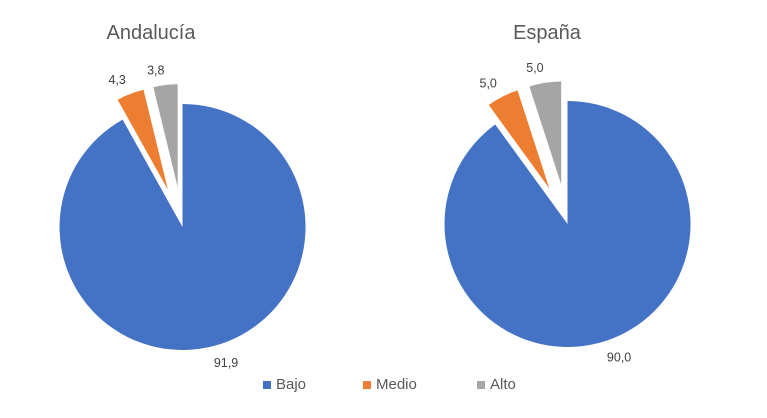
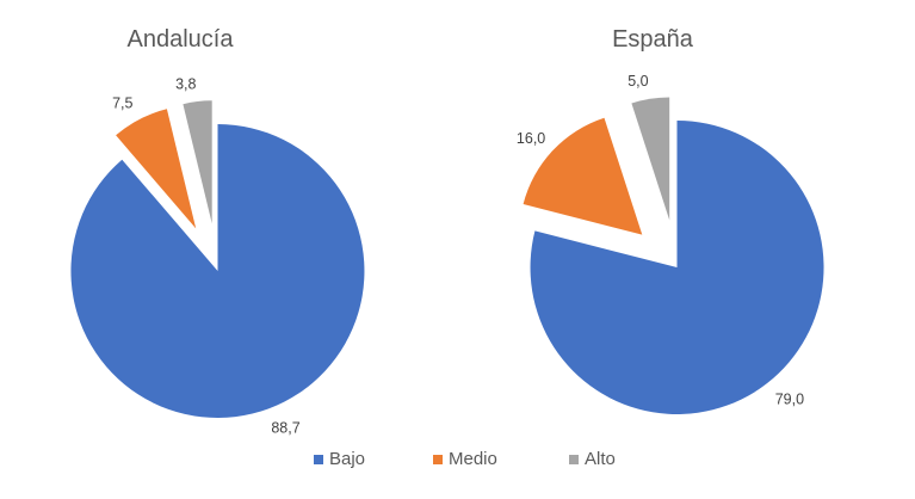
Andalucía/Bajo: 91,9 -> 88,7
Andalucía/Medio: 4,3 -> 7,5
España/Bajo: 90,0 -> 79,0
España/Medio: 5,0 -> 16,0
